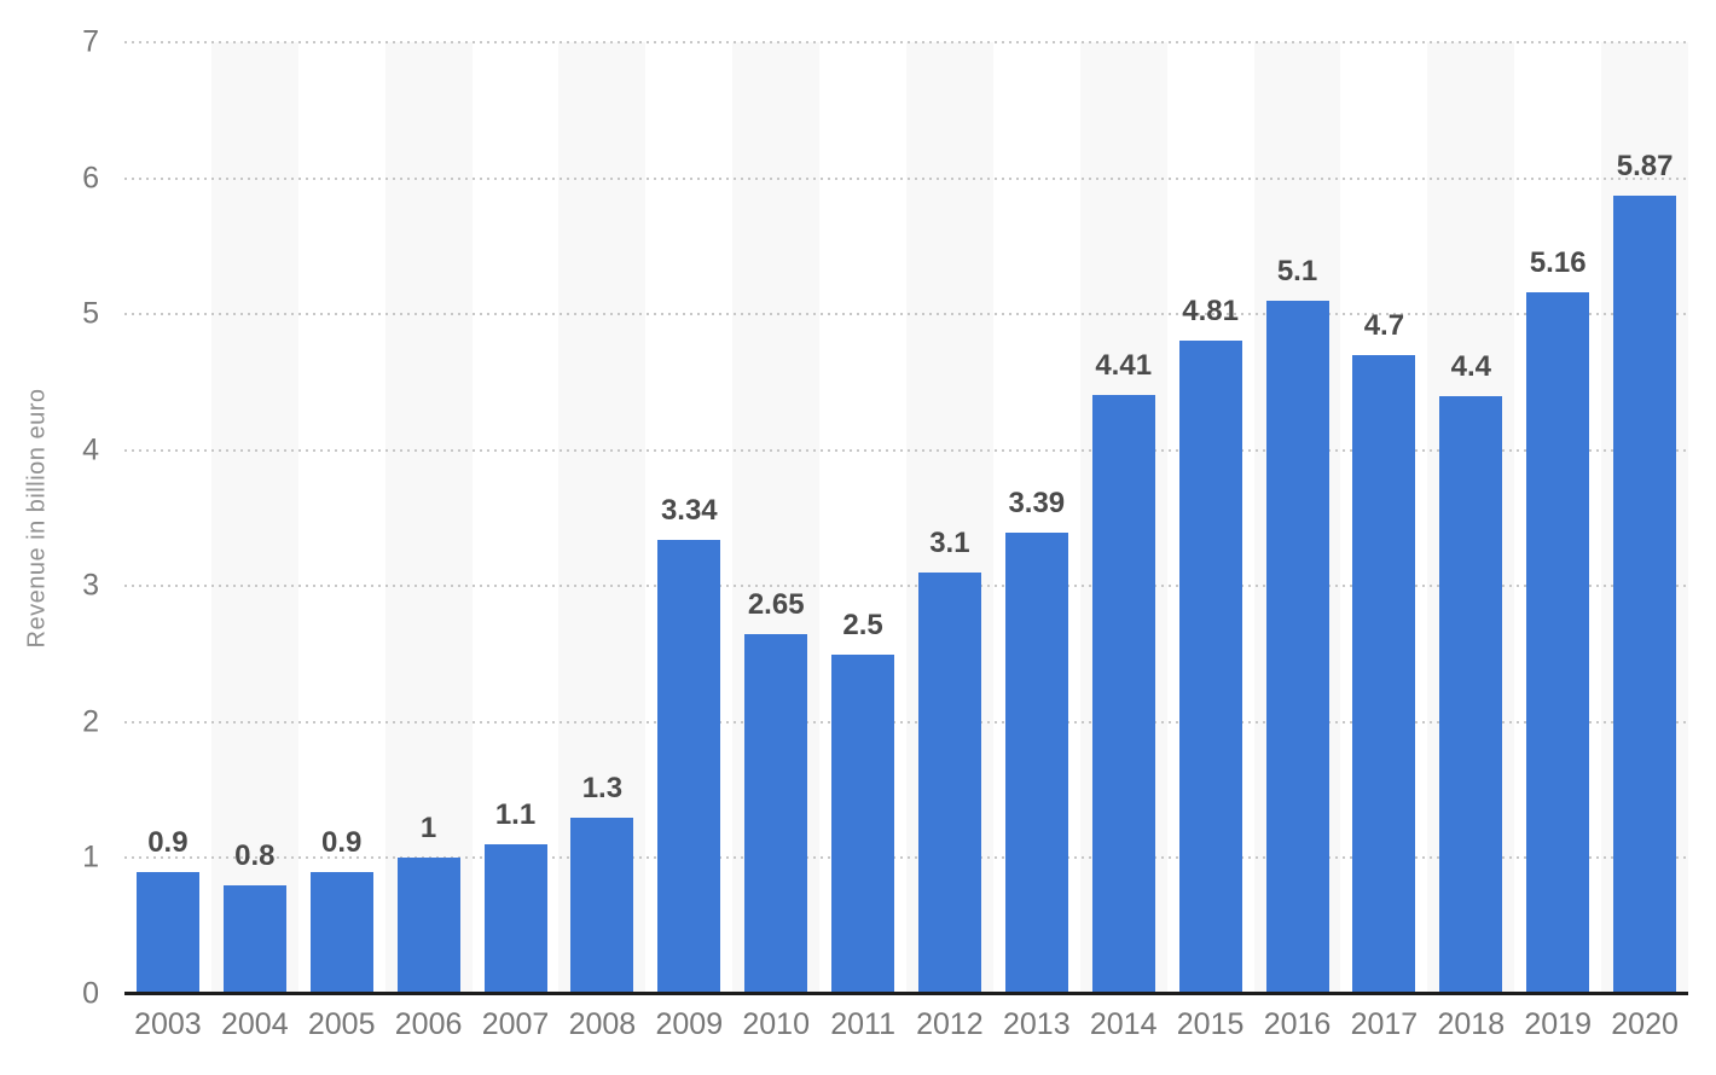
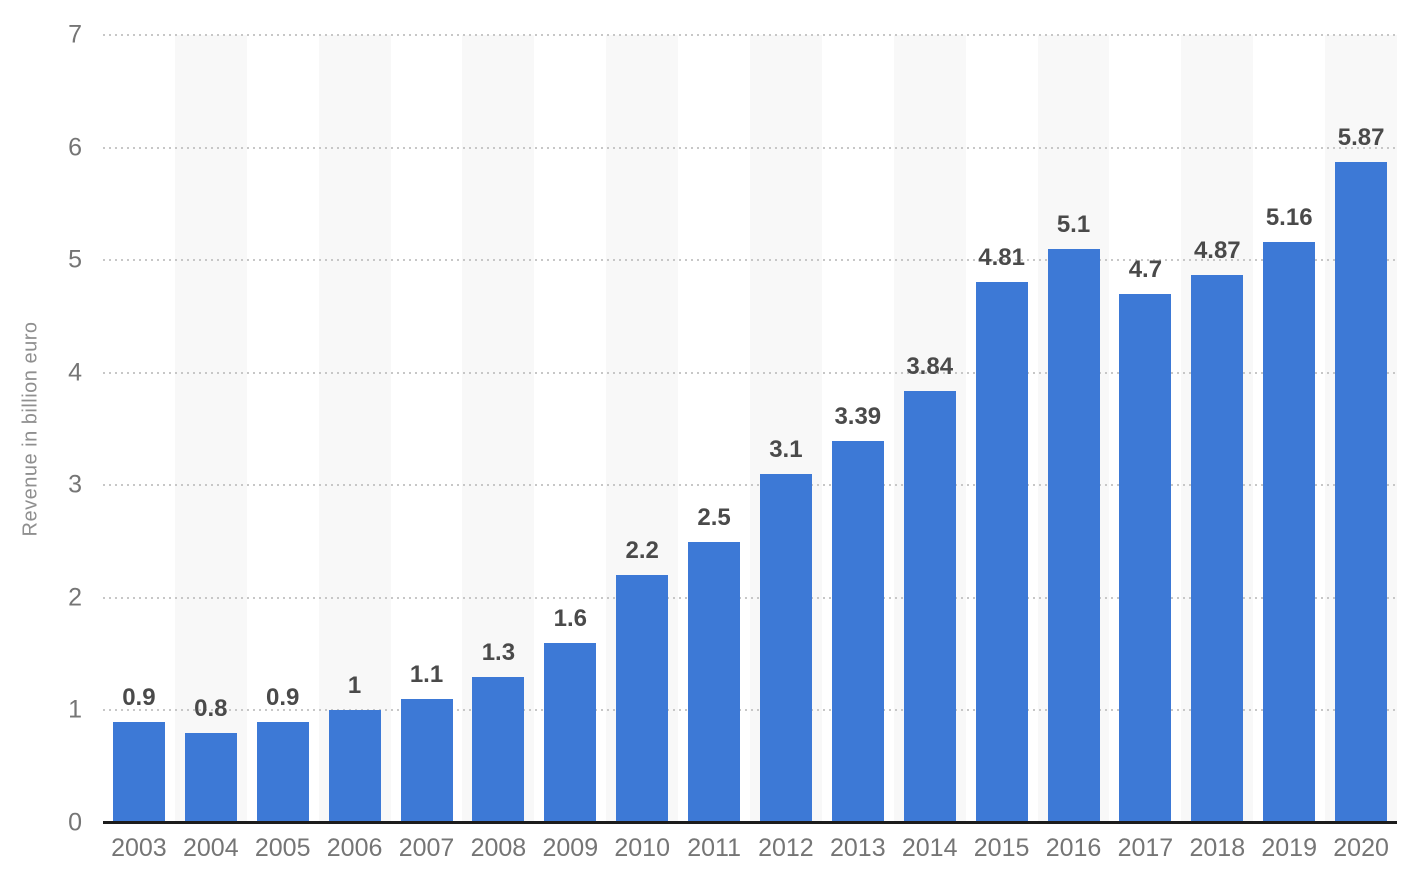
2009: 3.34 -> 1.6
2010: 2.65 -> 2.2
2014: 4.41 -> 3.84
2018: 4.4 -> 4.87
